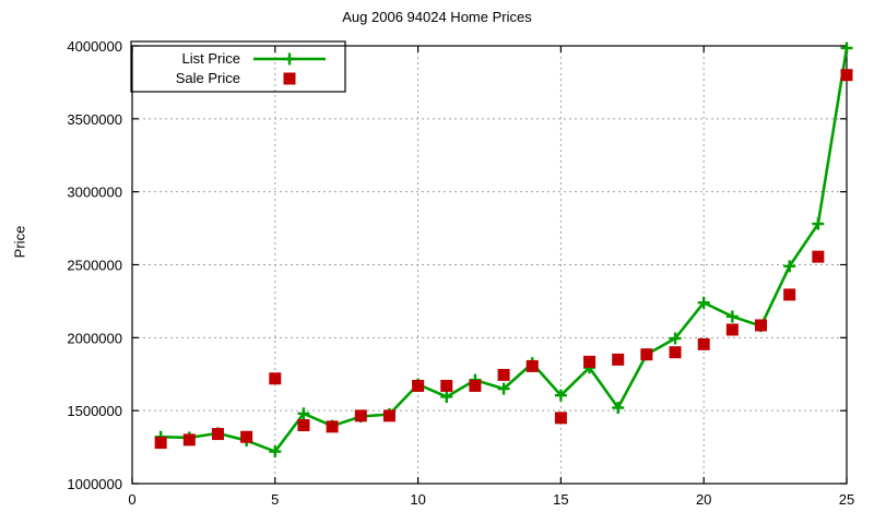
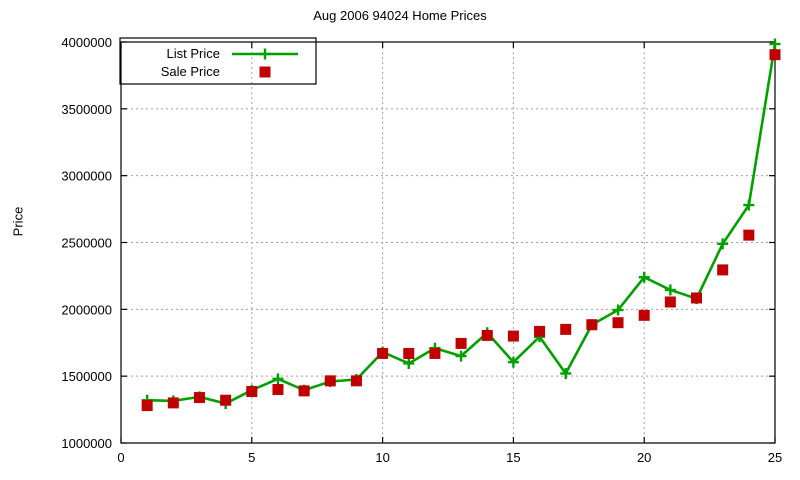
List Price/5: 1220000 -> 1400000
Sale Price/5: 1720000 -> 1380000
Sale Price/15: 1450000 -> 1800000
Sale Price/25: 3800000 -> 3900000
